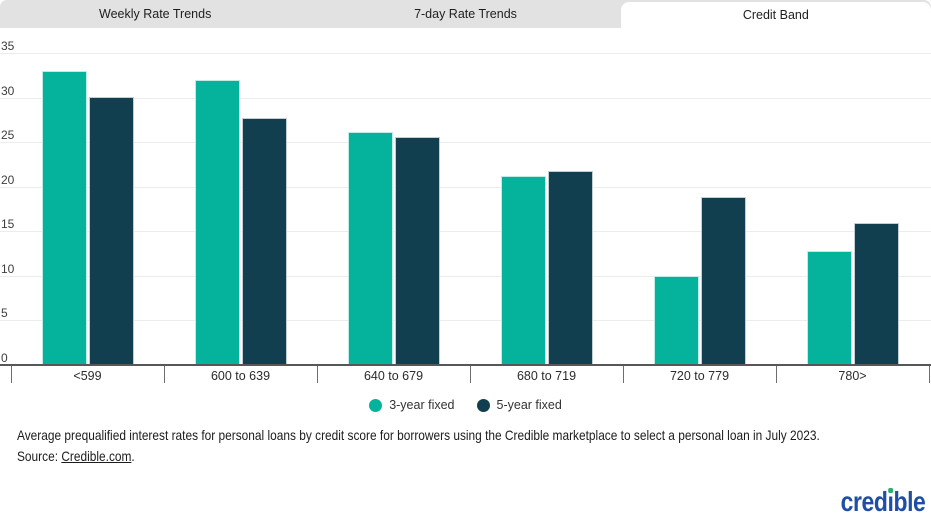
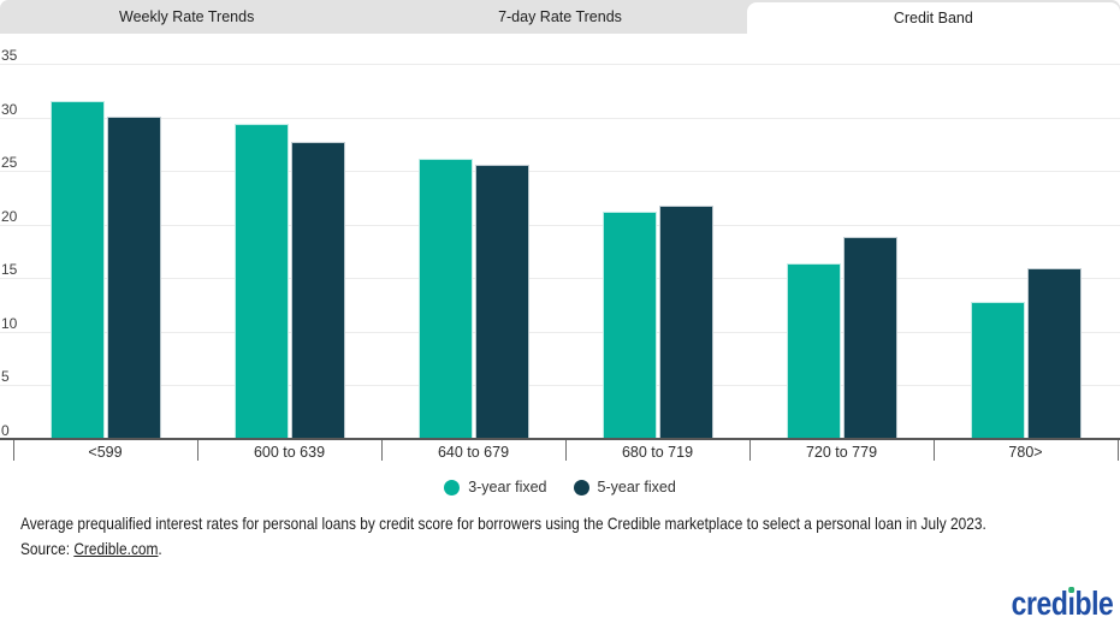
3-year fixed/<599: 33 -> 32
3-year fixed/600 to 639: 32 -> 29
3-year fixed/720 to 779: 10 -> 16
